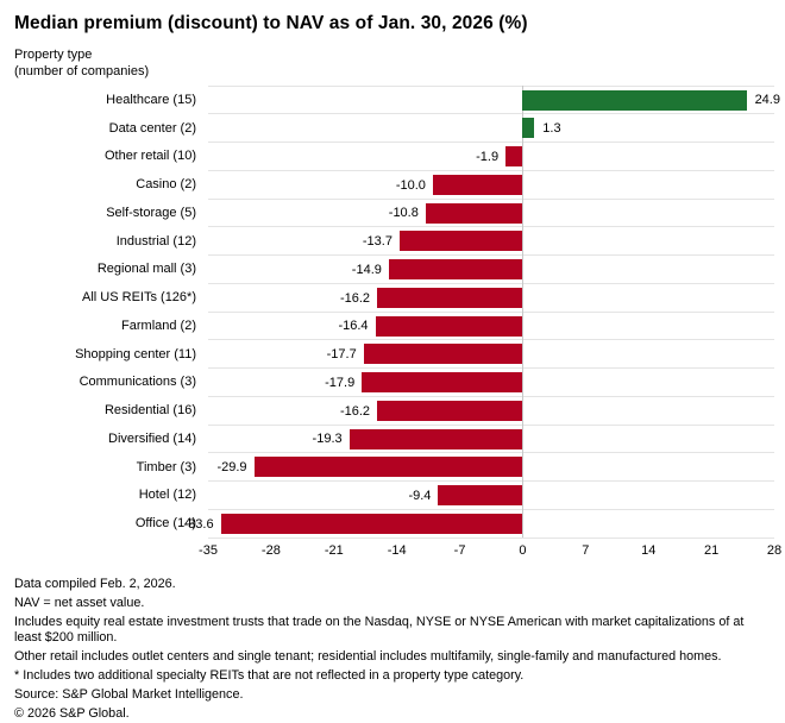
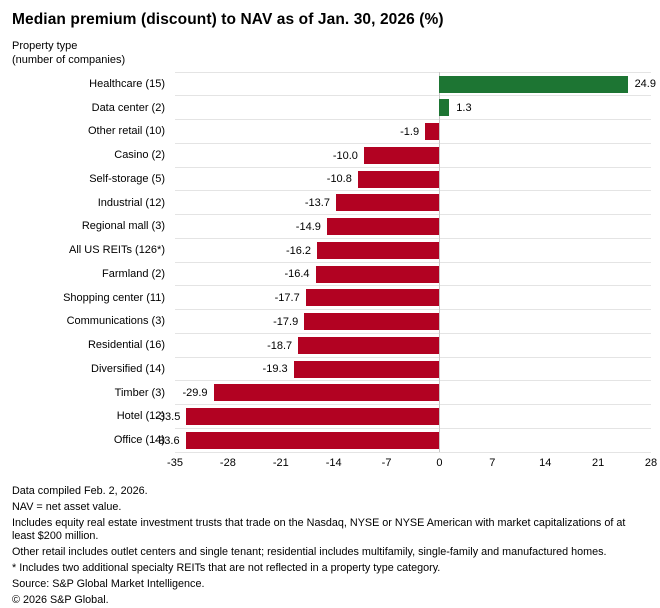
Residential (16): -16.2 -> -18.7
Hotel (12): -9.4 -> -33.5
